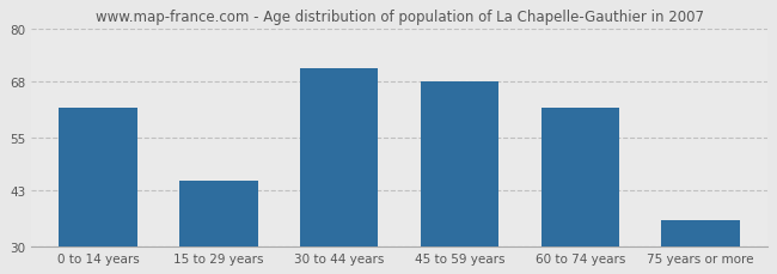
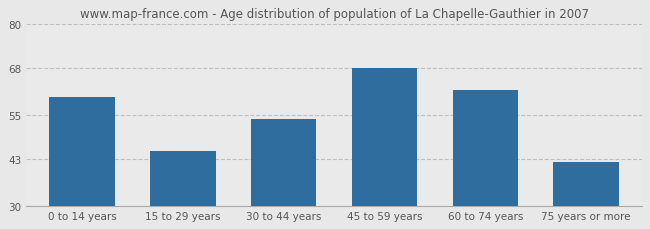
0 to 14 years: 62 -> 60
30 to 44 years: 71 -> 54
75 years or more: 36 -> 42
